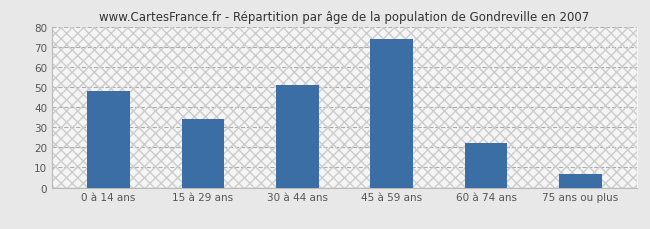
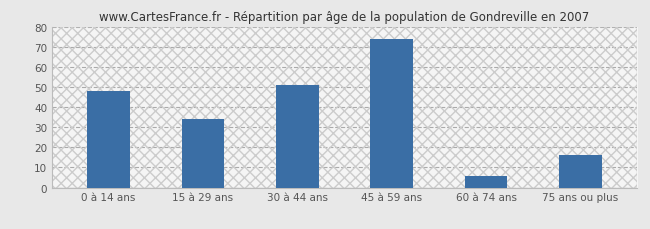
60 à 74 ans: 22 -> 6
75 ans ou plus: 7 -> 16
